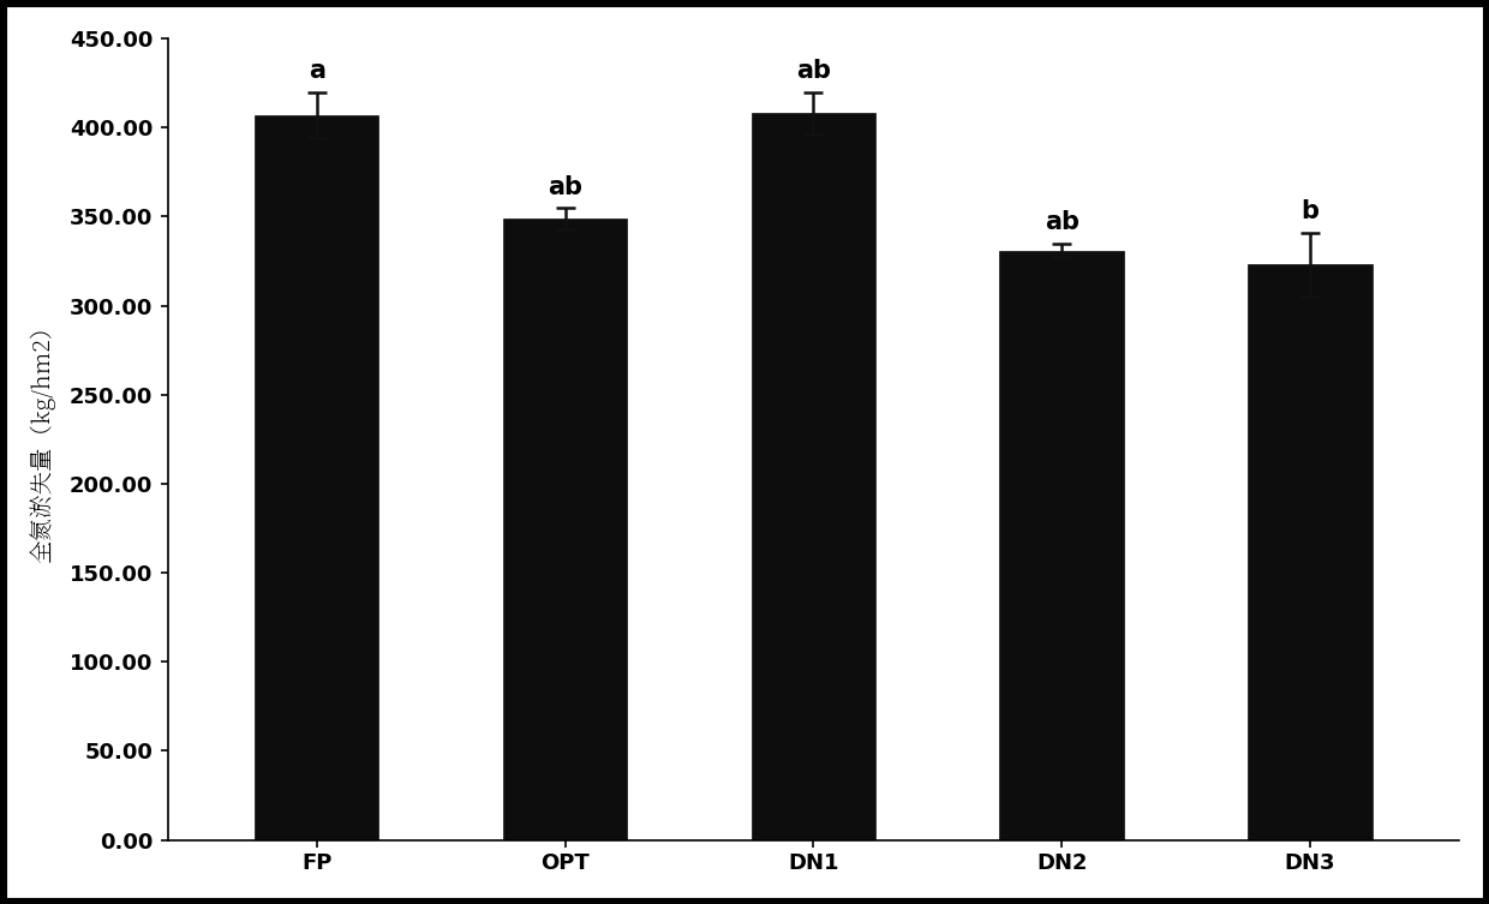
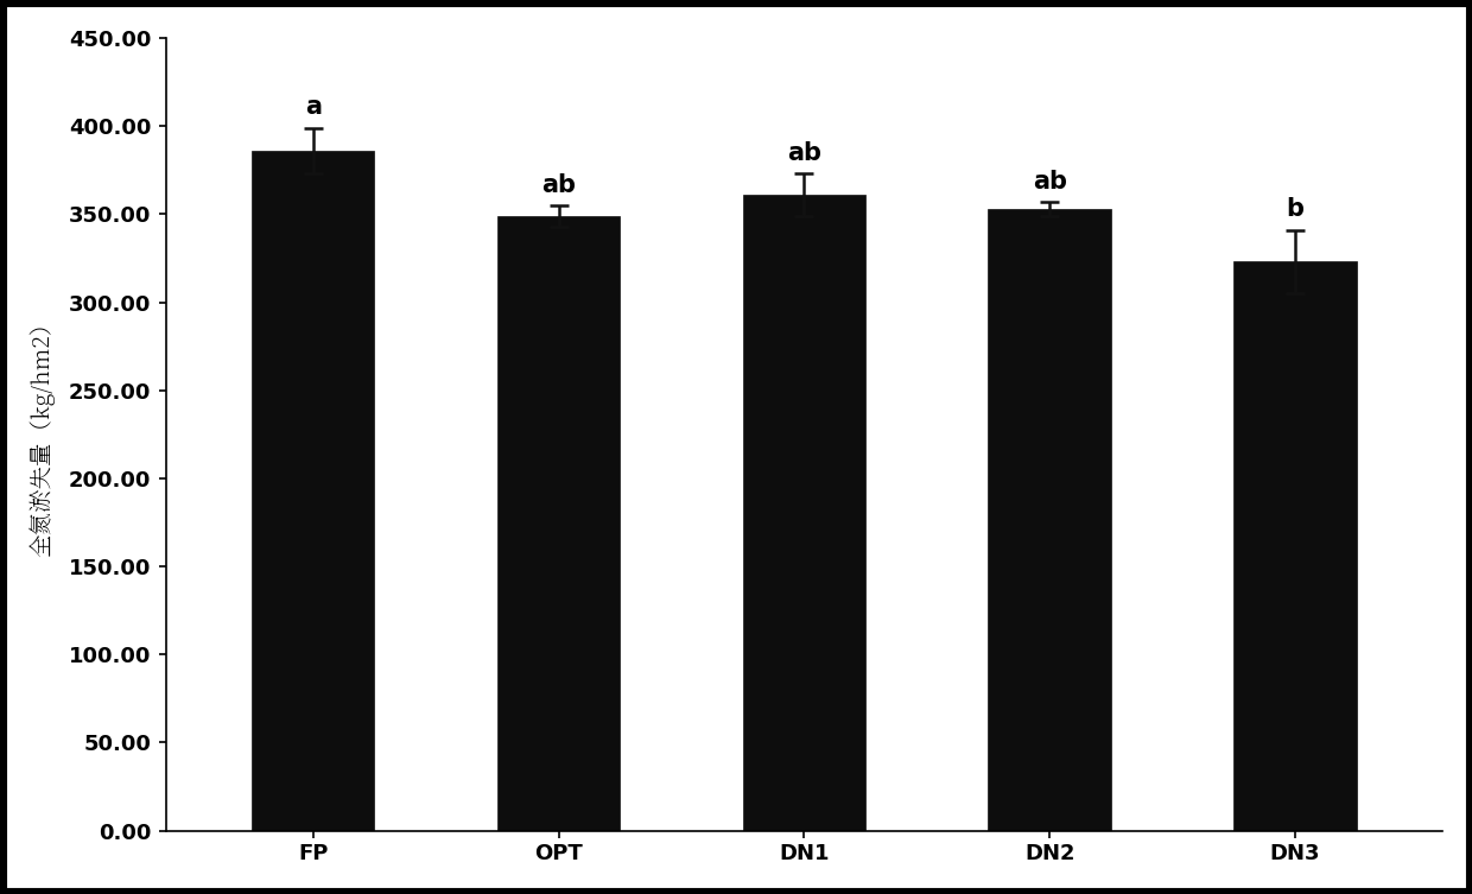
FP: 407 -> 386
DN1: 408 -> 361
DN2: 331 -> 353
